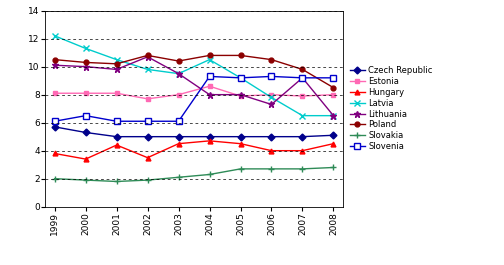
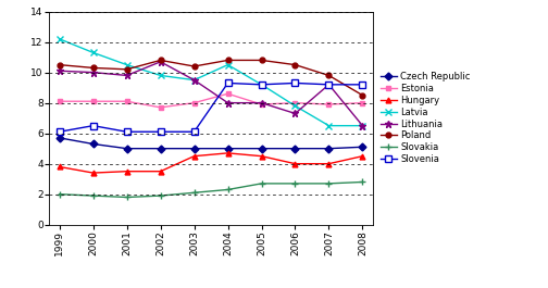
Hungary/2001: 4.4 -> 3.5
